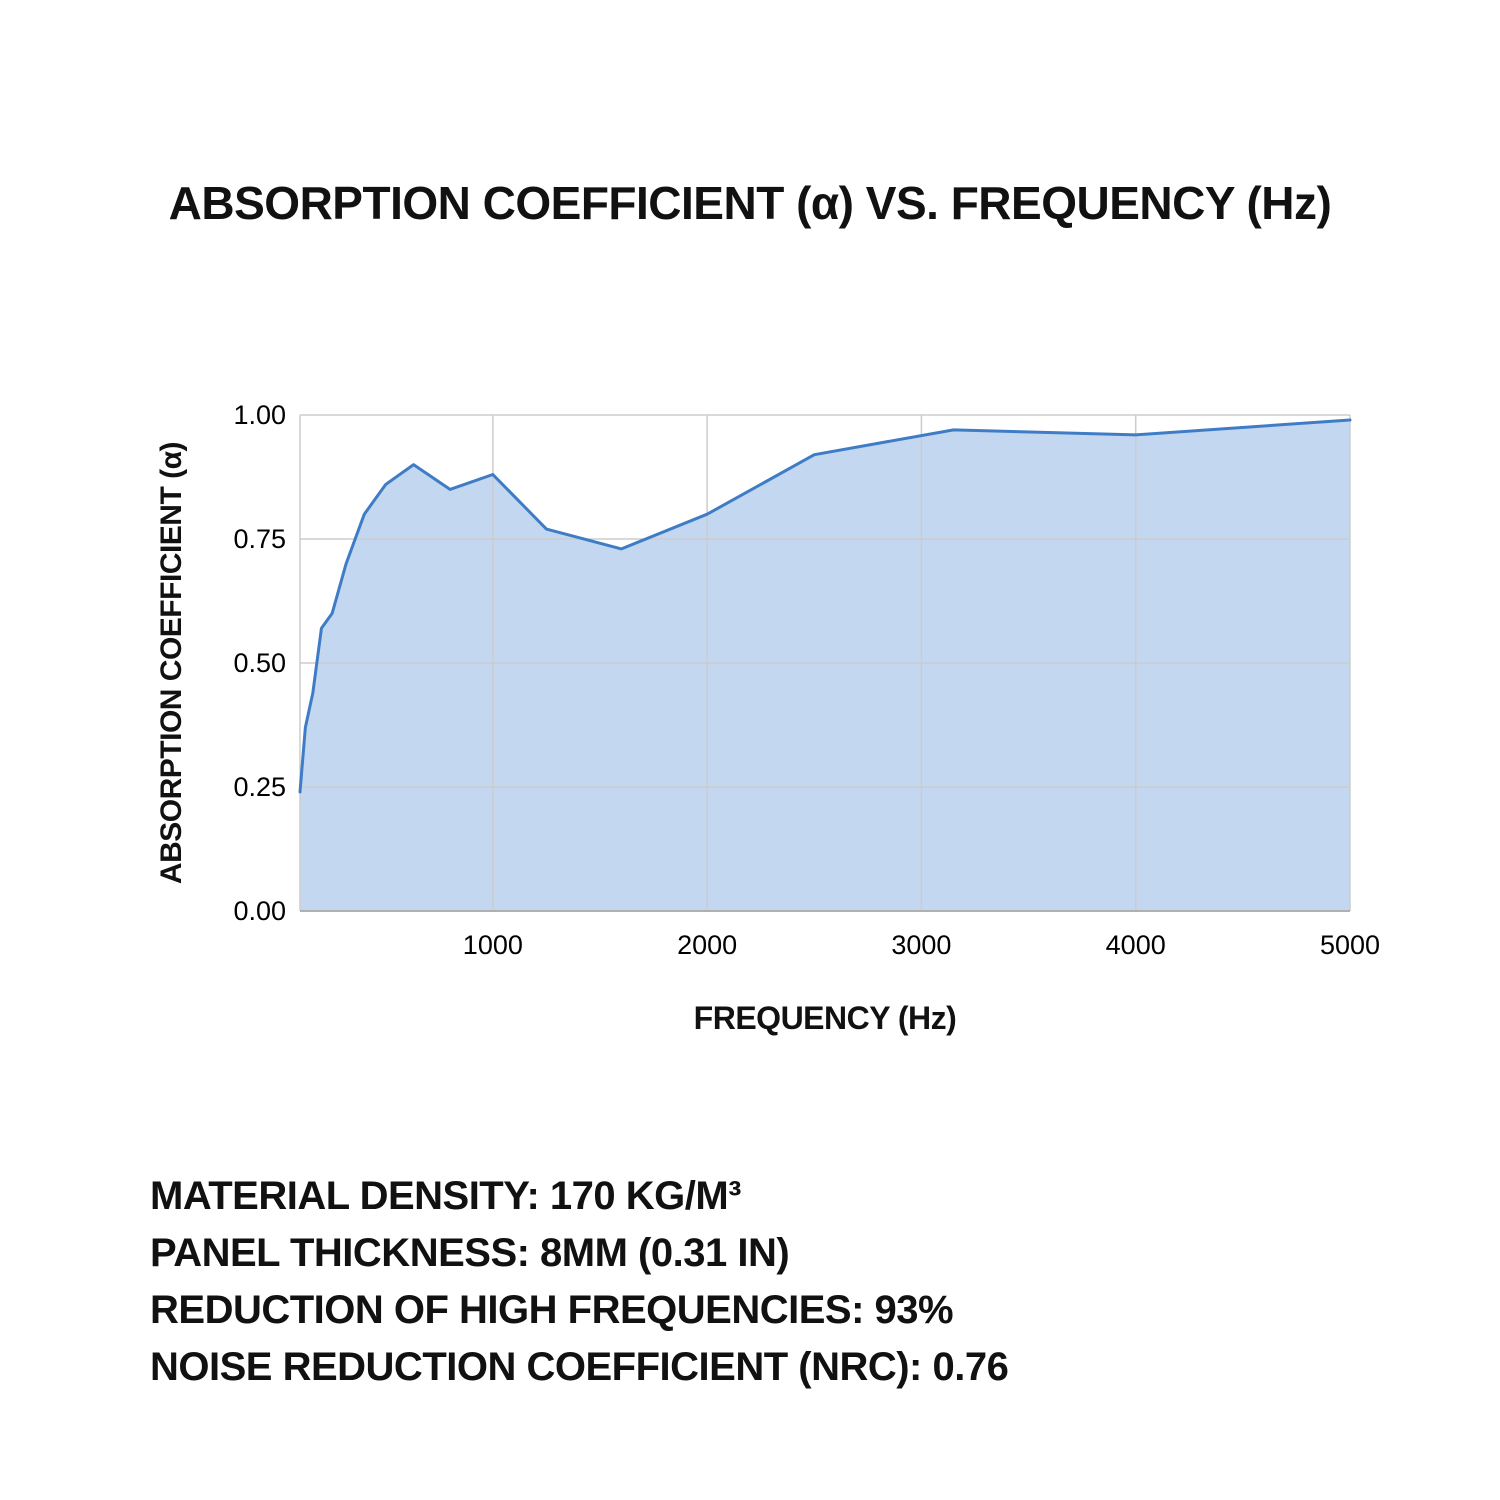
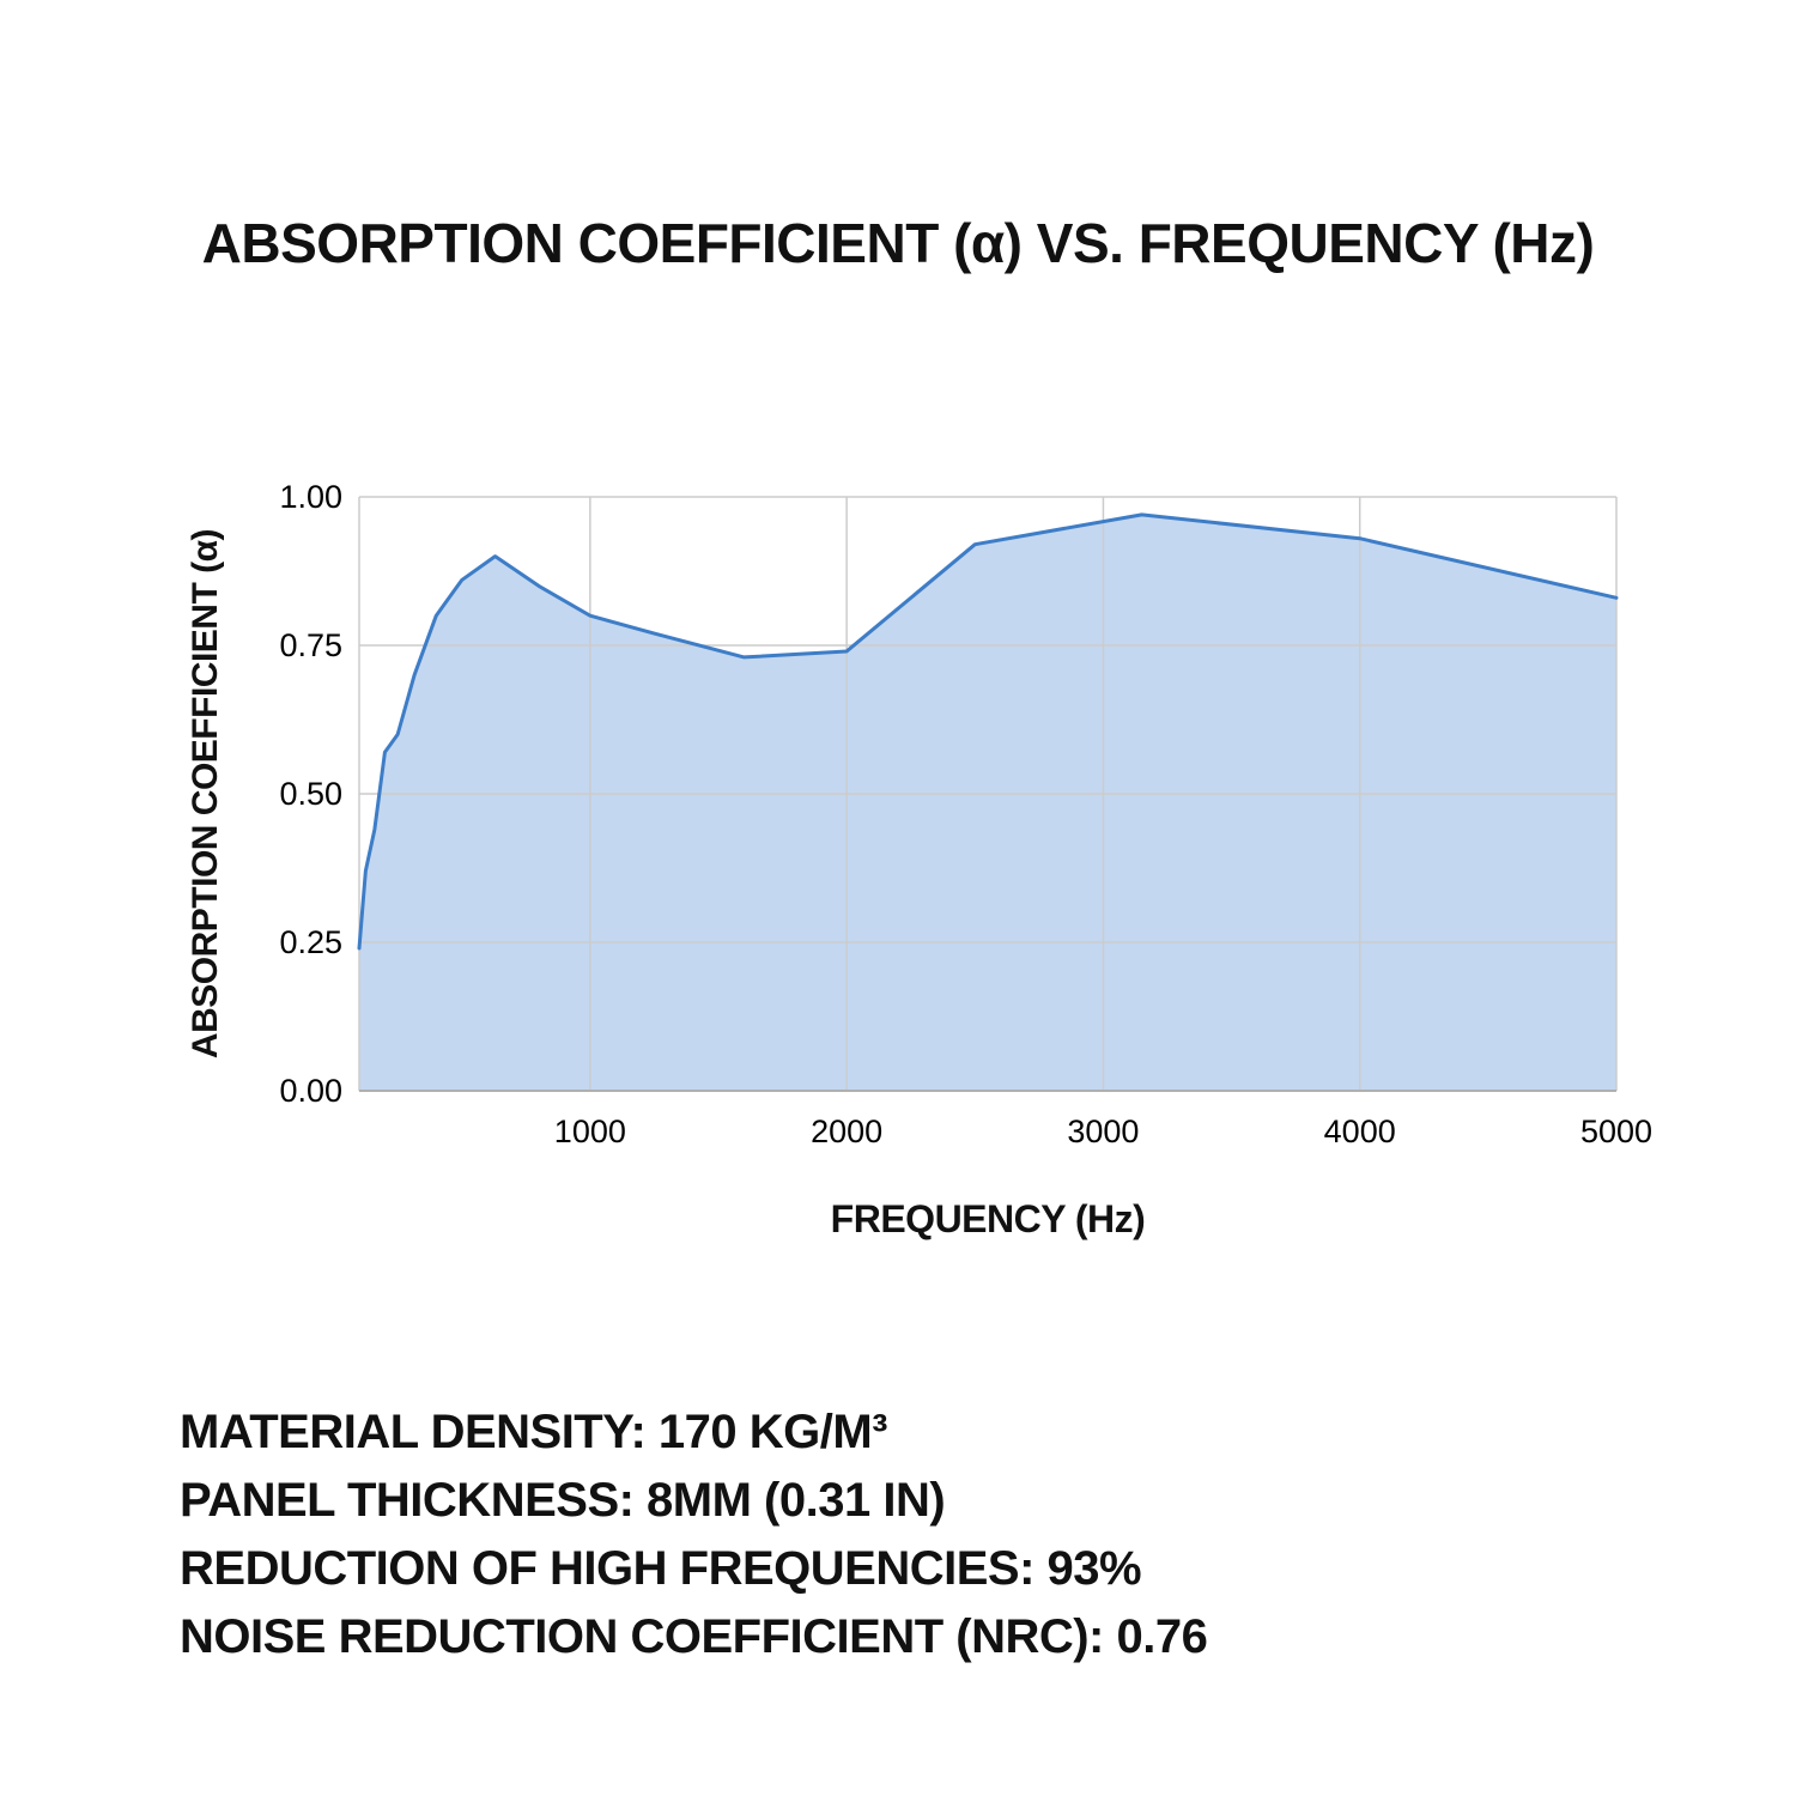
1000: 0.88 -> 0.80
2000: 0.80 -> 0.74
4000: 0.96 -> 0.93
5000: 0.99 -> 0.83
